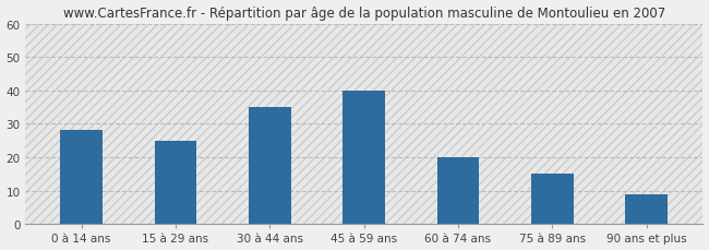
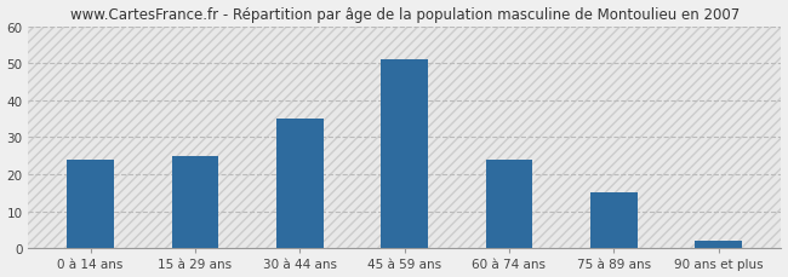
0 à 14 ans: 28 -> 24
45 à 59 ans: 40 -> 51
60 à 74 ans: 20 -> 24
90 ans et plus: 9 -> 2
